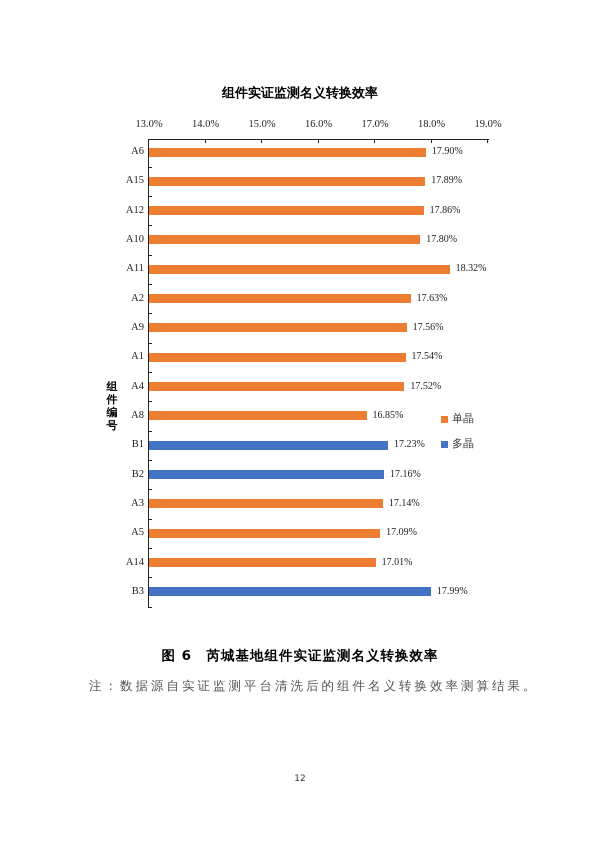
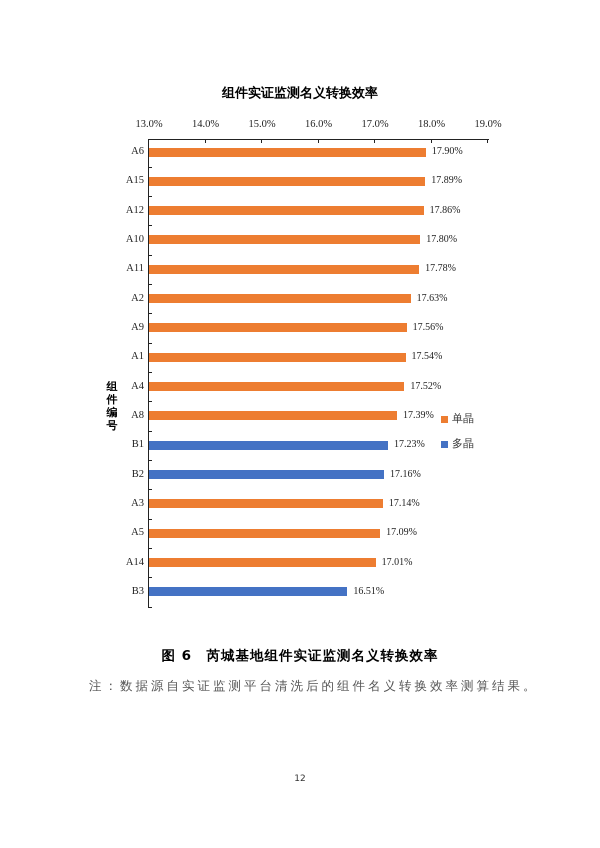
A11: 18.32% -> 17.78%
A8: 16.85% -> 17.39%
B3: 17.99% -> 16.51%
